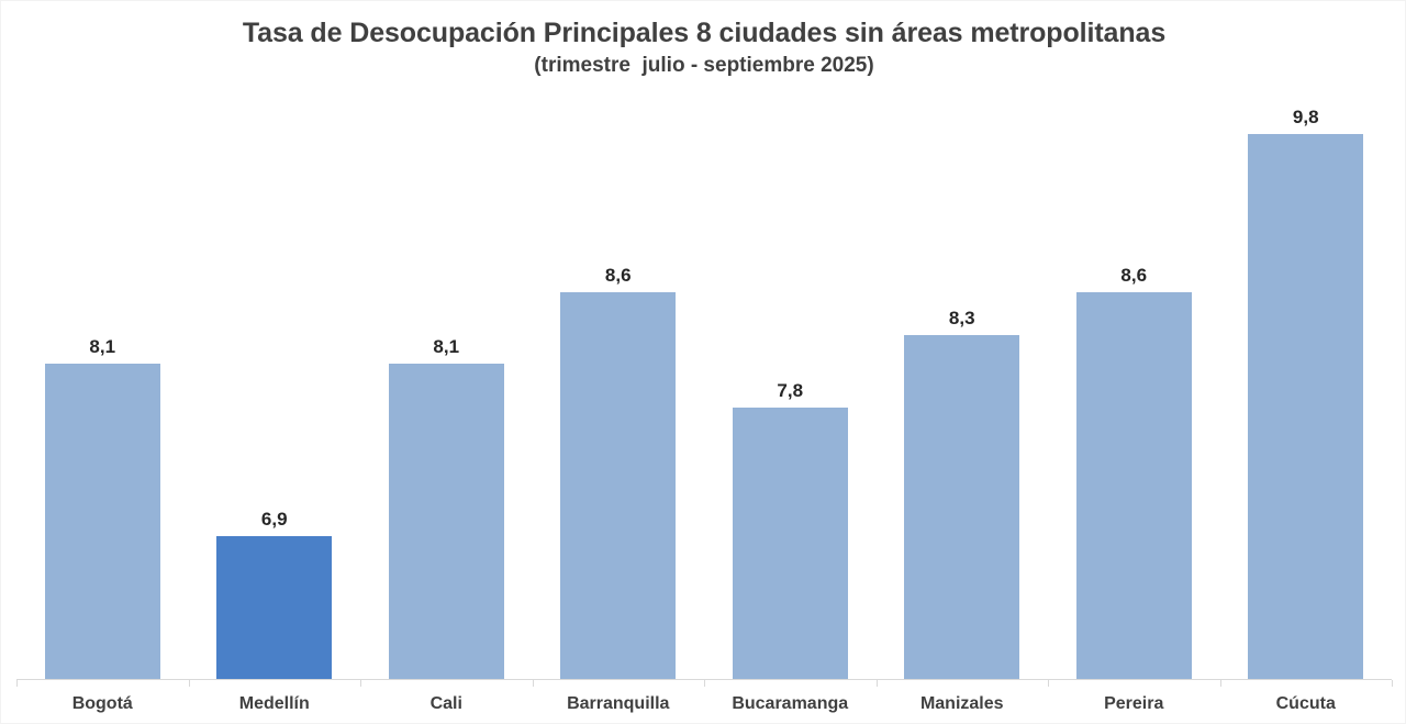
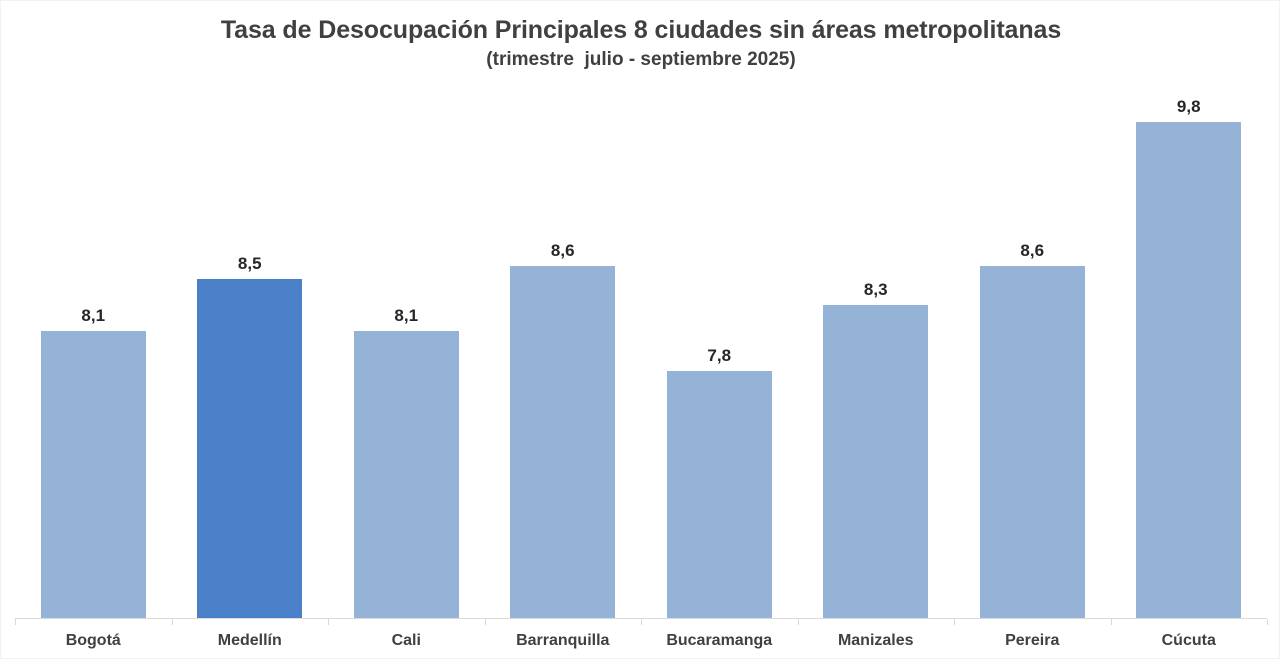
Medellín: 6,9 -> 8,5
